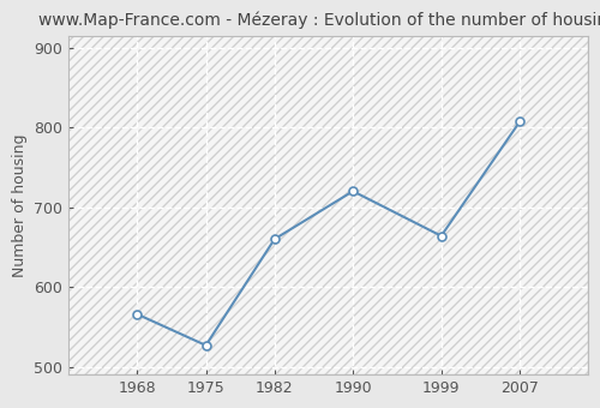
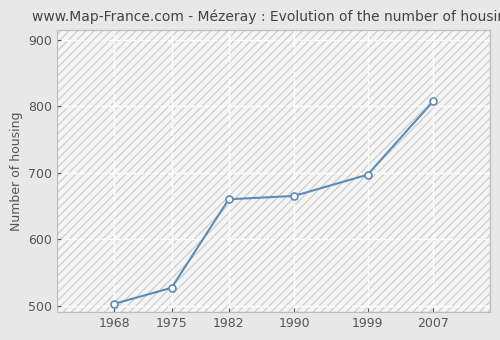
1968: 566 -> 503
1990: 720 -> 665
1999: 664 -> 697
